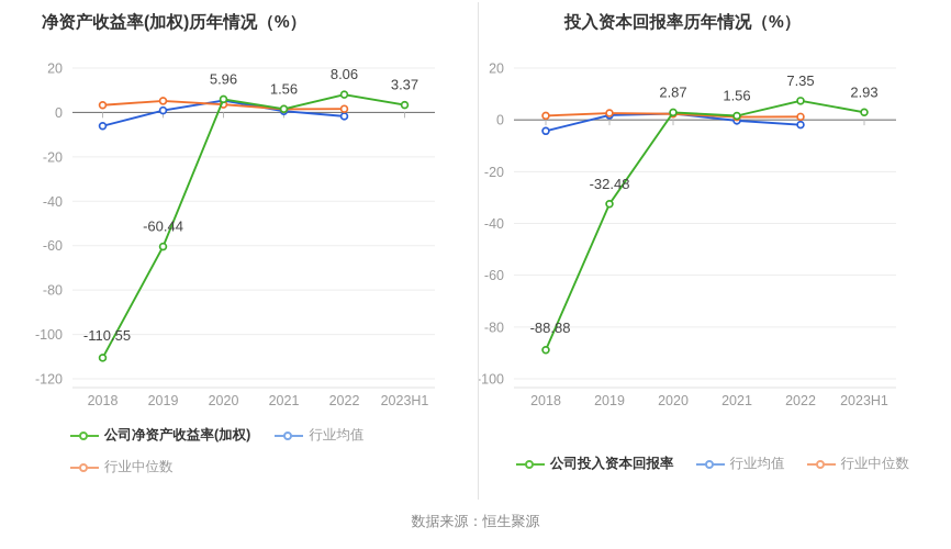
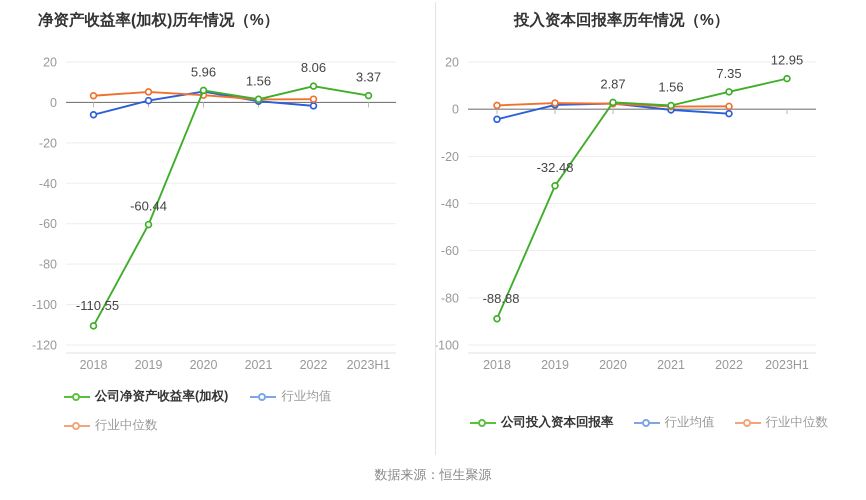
投入资本回报率历年情况（%）/公司投入资本回报率/2023H1: 2.93 -> 12.95
